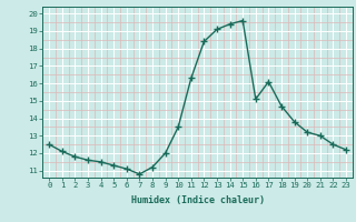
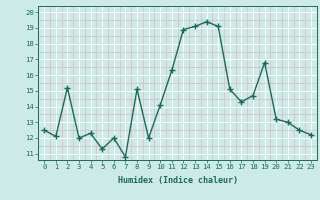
2: 11.8 -> 15.2
3: 11.6 -> 12.0
4: 11.5 -> 12.3
6: 11.1 -> 12.0
8: 11.2 -> 15.1
10: 13.5 -> 14.1
12: 18.4 -> 18.9
15: 19.6 -> 19.1
17: 16.1 -> 14.3
19: 13.8 -> 16.8
